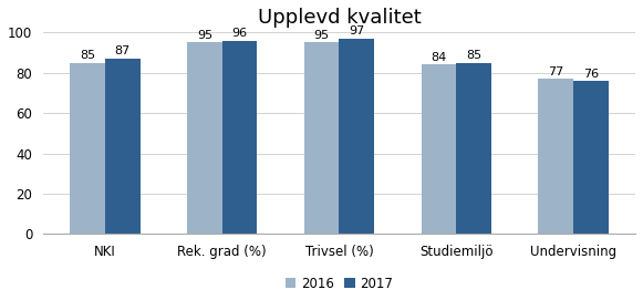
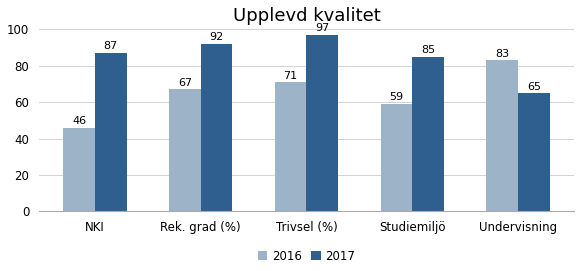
2016/NKI: 85 -> 46
2016/Rek. grad (%): 95 -> 67
2017/Rek. grad (%): 96 -> 92
2016/Trivsel (%): 95 -> 71
2016/Studiemiljö: 84 -> 59
2016/Undervisning: 77 -> 83
2017/Undervisning: 76 -> 65
